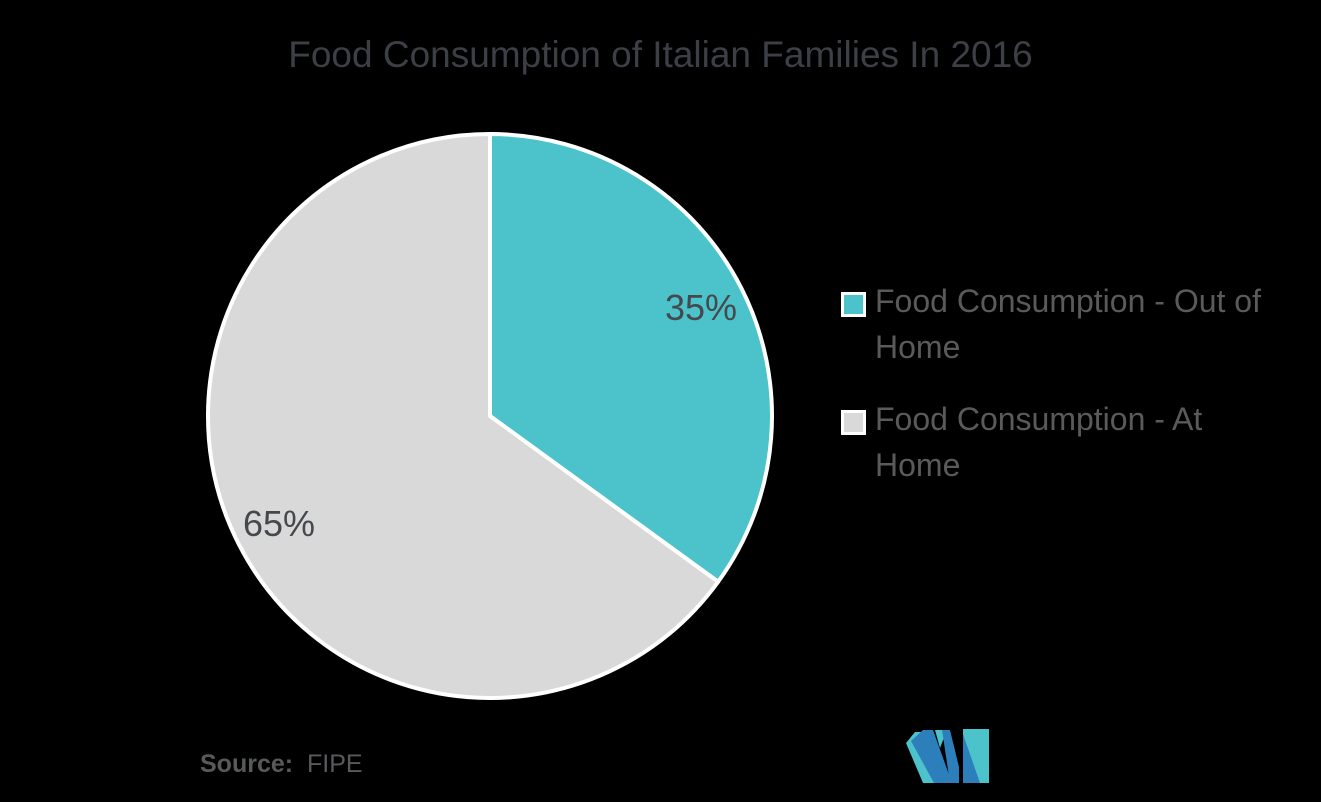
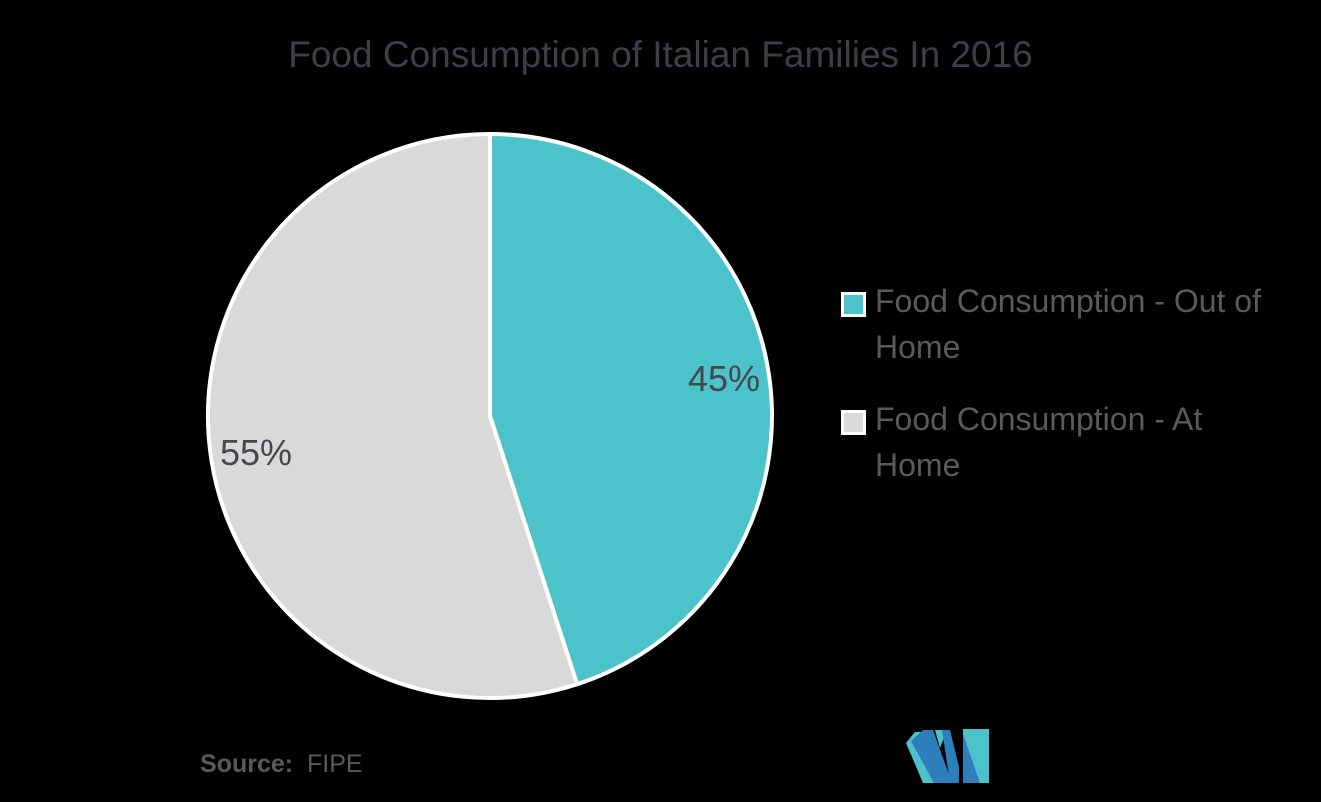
Food Consumption - Out of Home: 35% -> 45%
Food Consumption - At Home: 65% -> 55%
